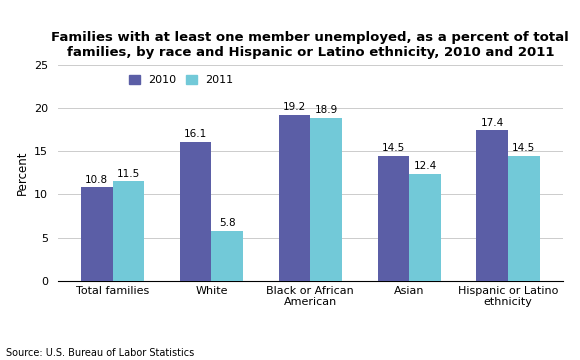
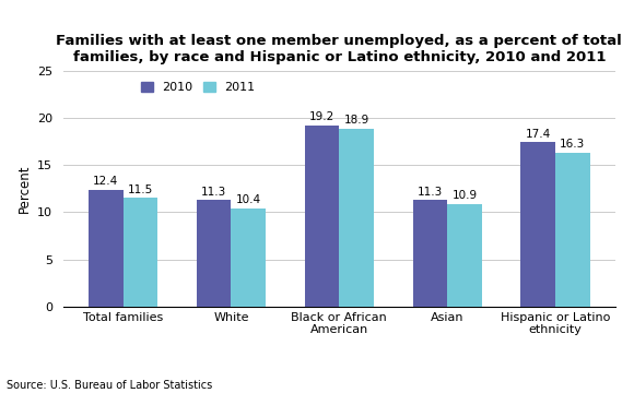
2010/Total families: 10.8 -> 12.4
2010/White: 16.1 -> 11.3
2011/White: 5.8 -> 10.4
2010/Asian: 14.5 -> 11.3
2011/Asian: 12.4 -> 10.9
2011/Hispanic or Latino ethnicity: 14.5 -> 16.3
